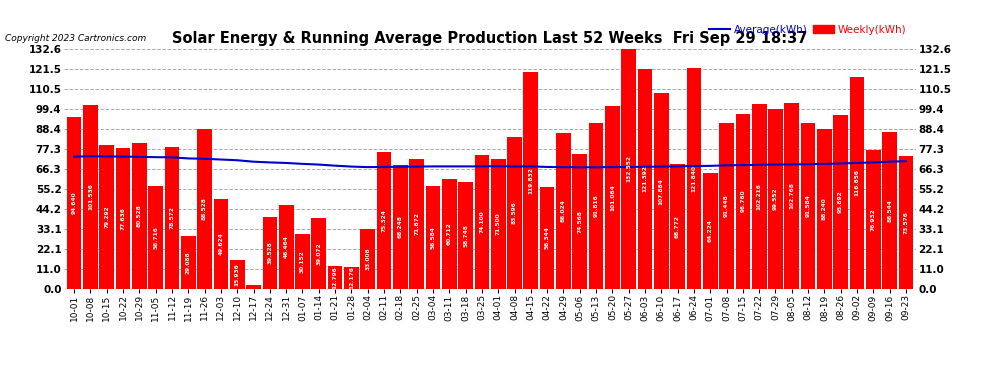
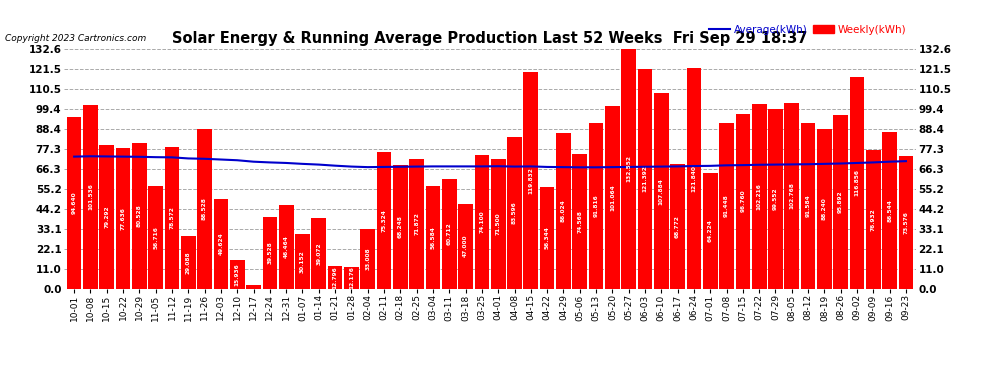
Weekly(kWh)/03-18: 59 -> 47
